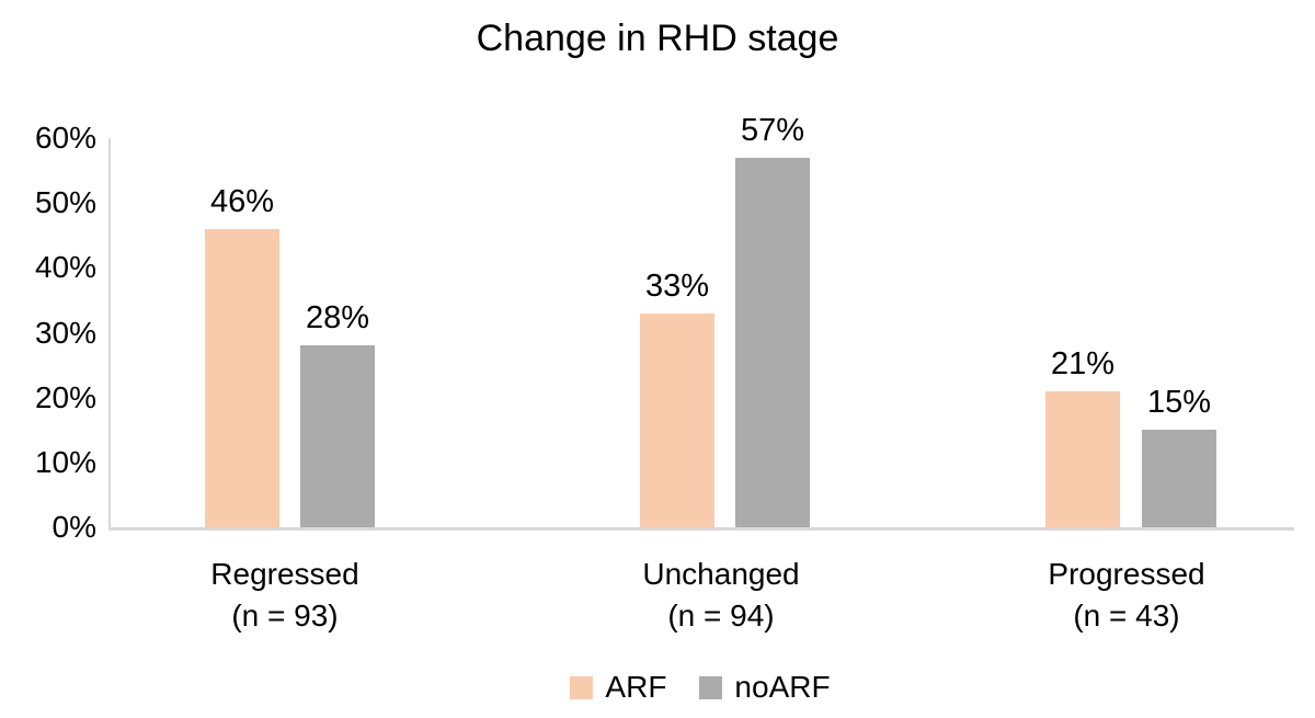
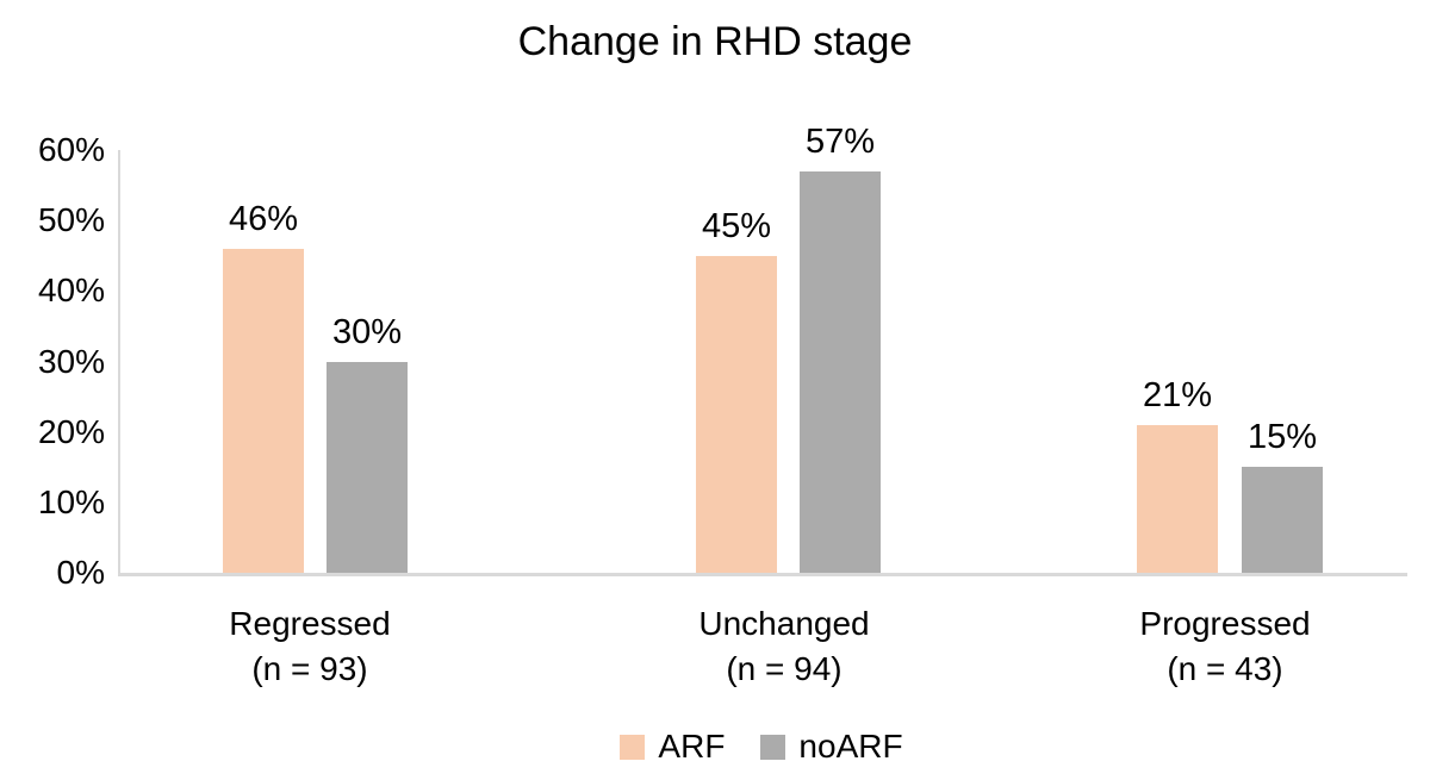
noARF/Regressed (n = 93): 28% -> 30%
ARF/Unchanged (n = 94): 33% -> 45%
